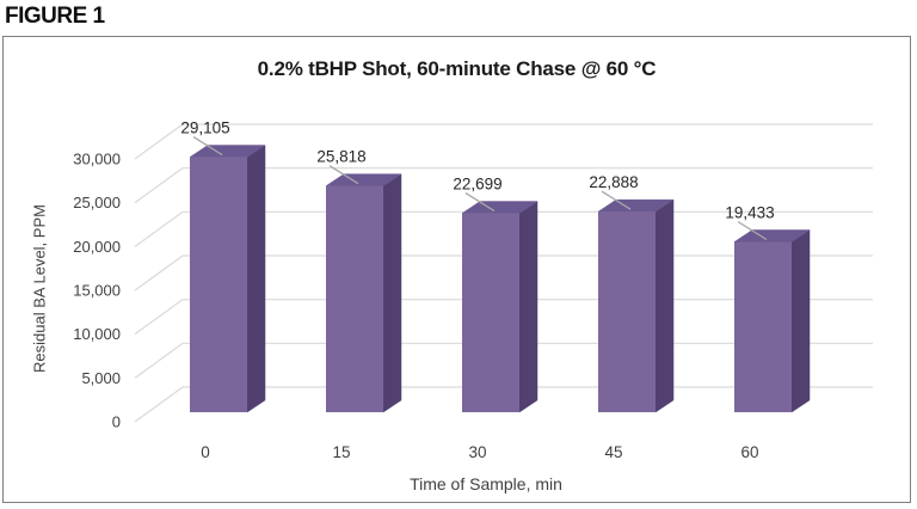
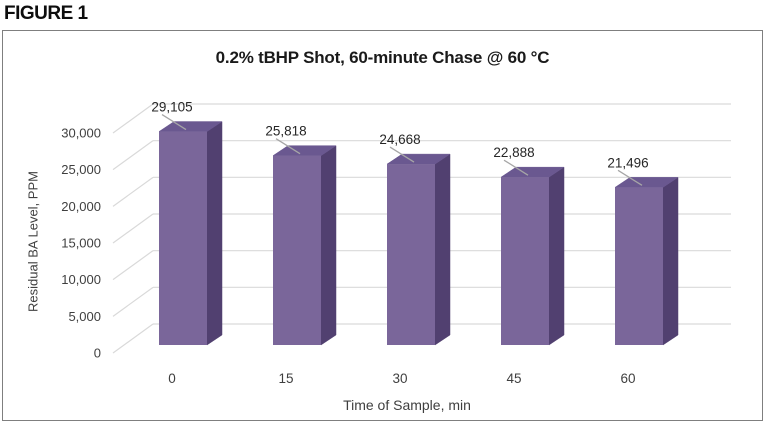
30: 22,699 -> 24,668
60: 19,433 -> 21,496
